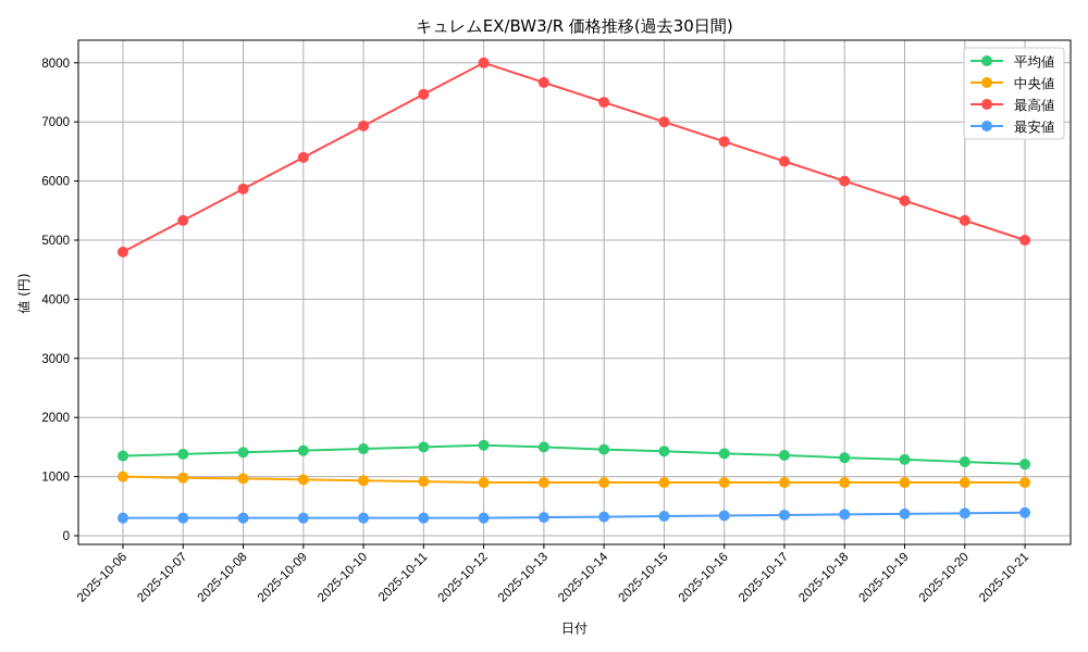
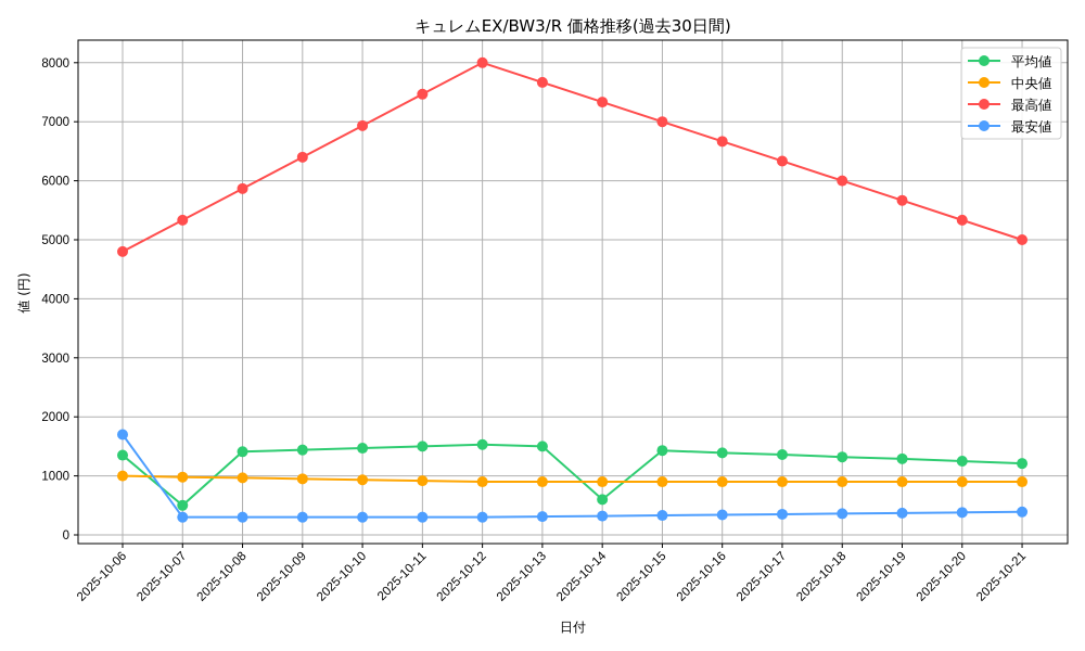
最安値/2025-10-06: 300 -> 1700
平均値/2025-10-07: 1400 -> 500
平均値/2025-10-14: 1500 -> 600
